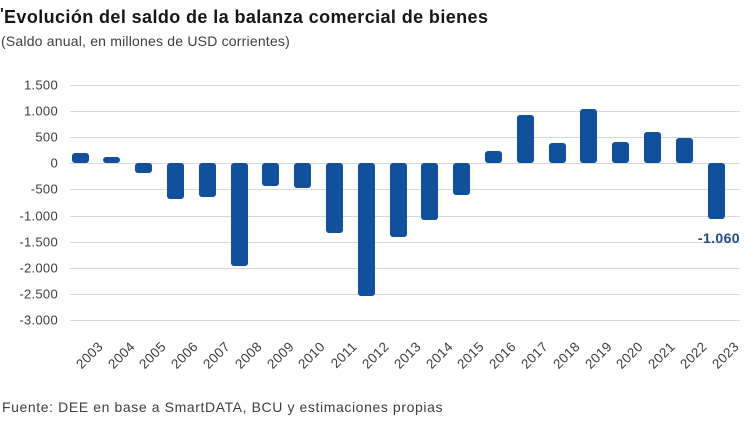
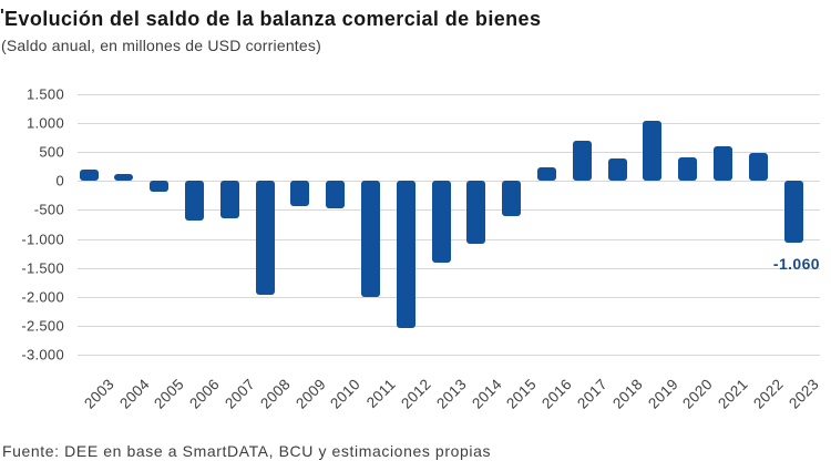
2011: -1300 -> -2000
2017: 900 -> 700
